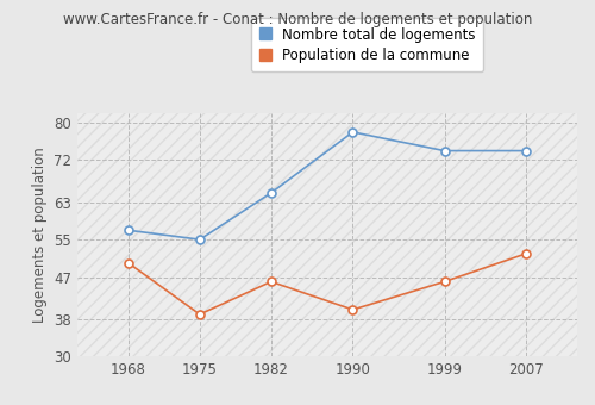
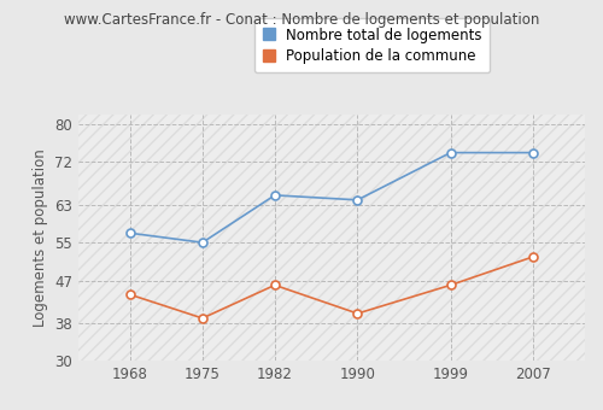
Population de la commune/1968: 50 -> 44
Nombre total de logements/1990: 78 -> 64
